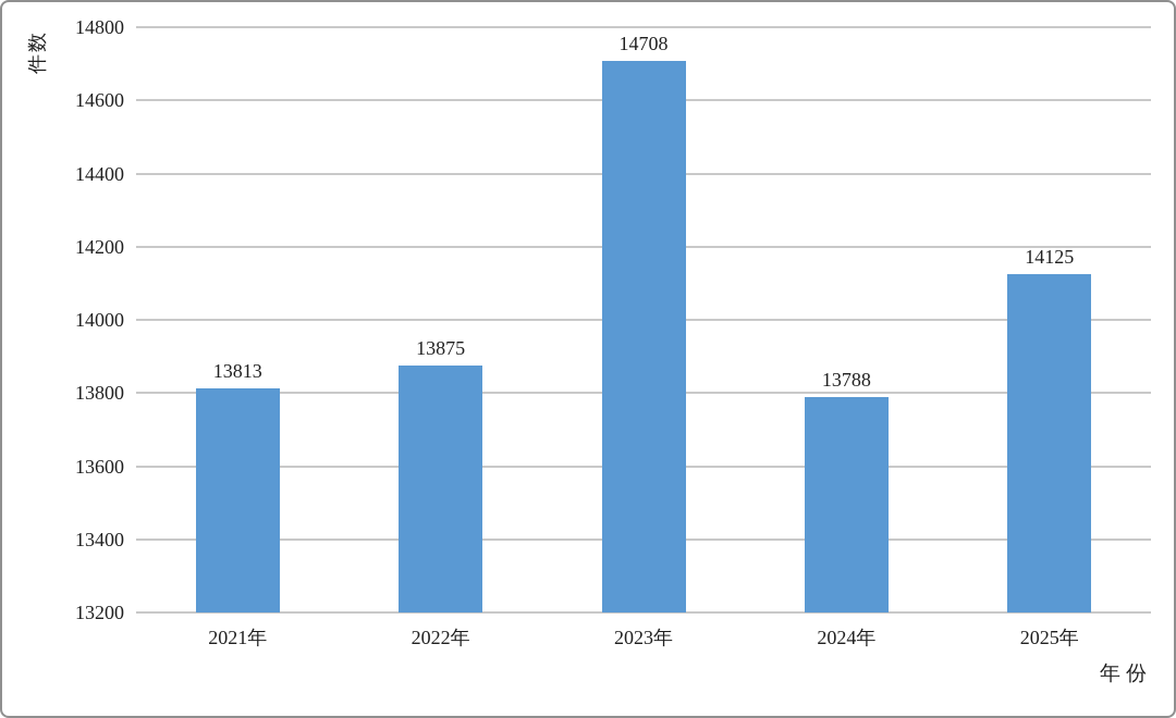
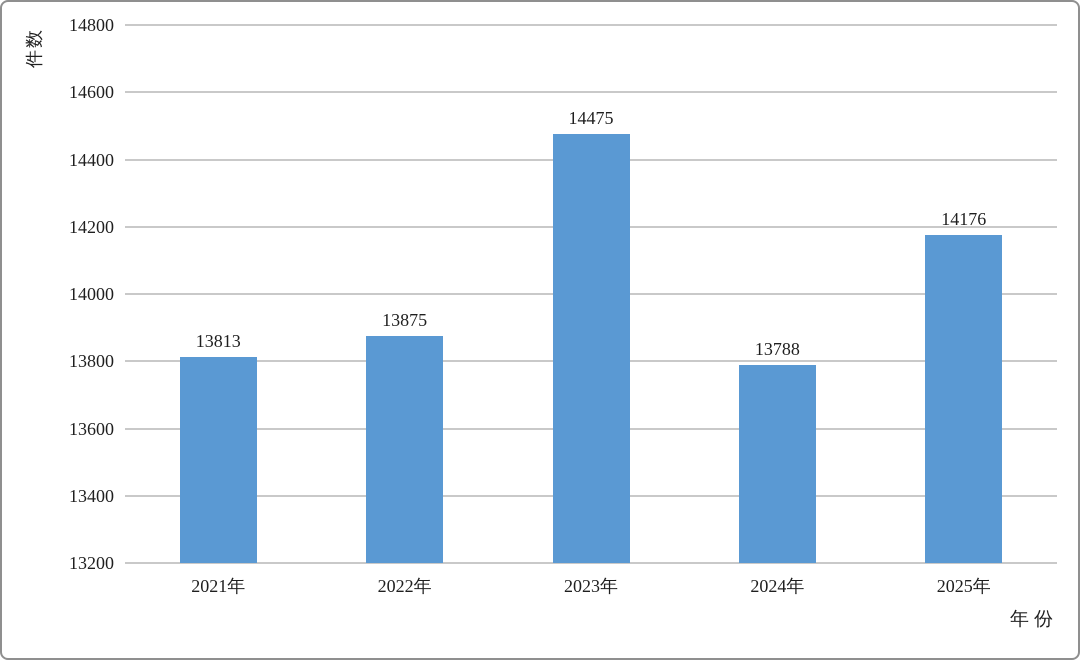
2023年: 14708 -> 14475
2025年: 14125 -> 14176
